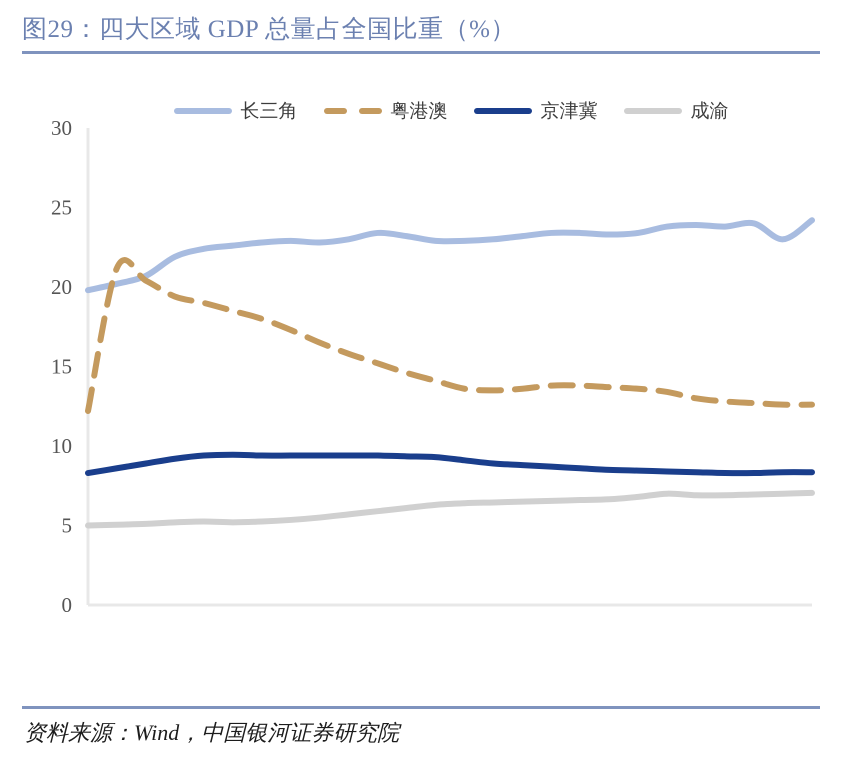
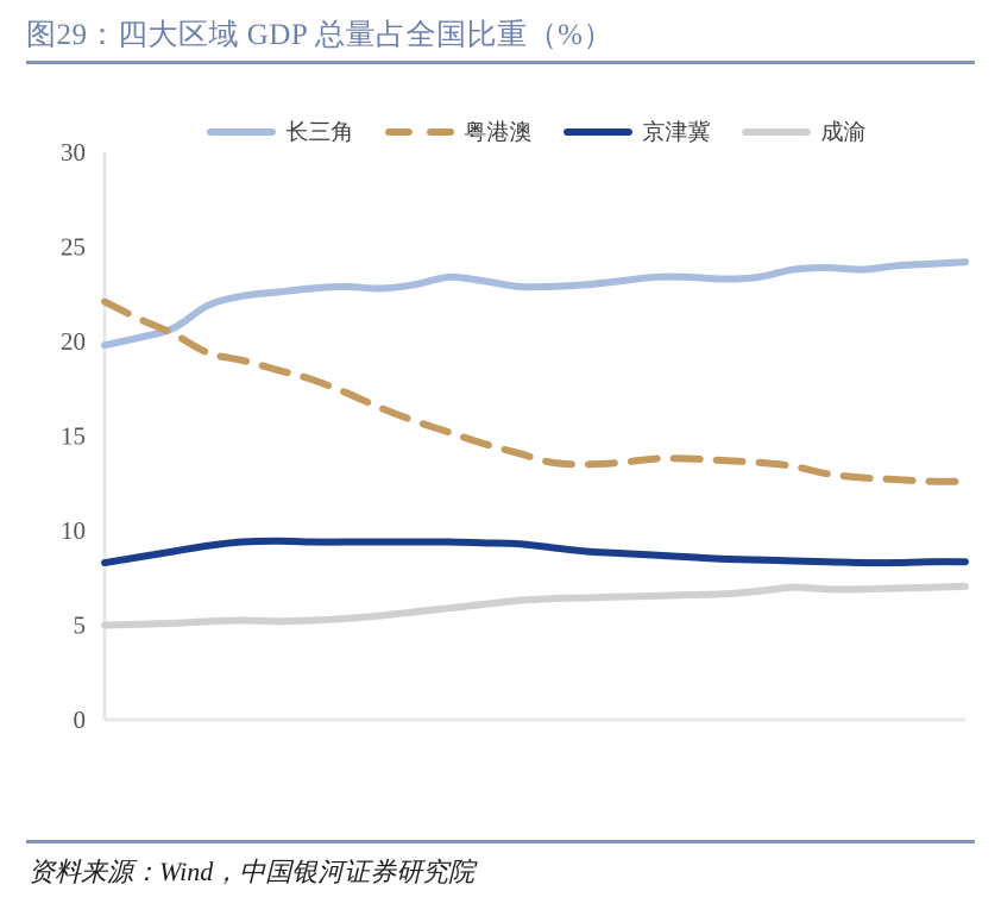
粤港澳/2000: 12.2 -> 22.1
长三角/2024: 23.0 -> 24.1
